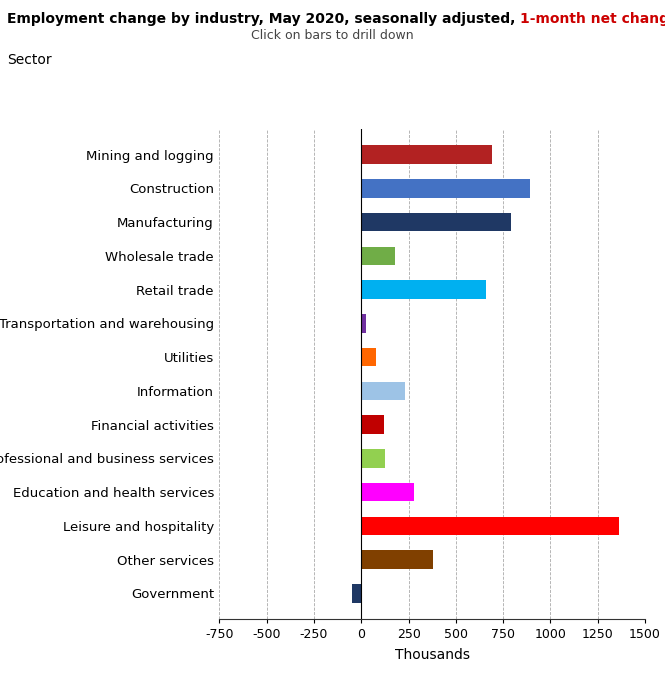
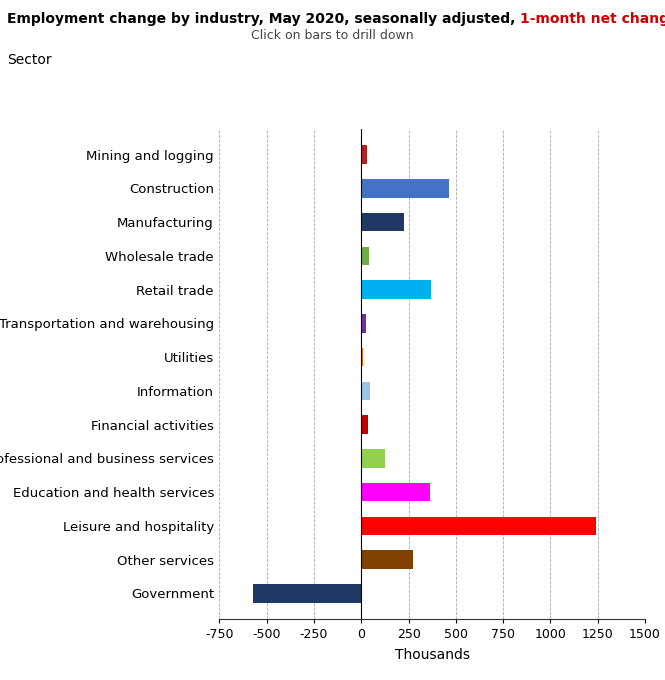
Mining and logging: 690 -> 30
Construction: 890 -> 460
Manufacturing: 790 -> 220
Wholesale trade: 180 -> 40
Retail trade: 660 -> 370
Utilities: 80 -> 10
Information: 230 -> 50
Financial activities: 120 -> 40
Education and health services: 280 -> 360
Leisure and hospitality: 1360 -> 1240
Other services: 380 -> 270
Government: -50 -> -570
